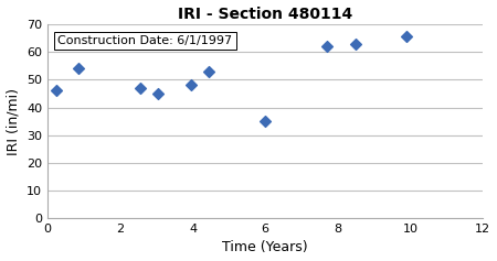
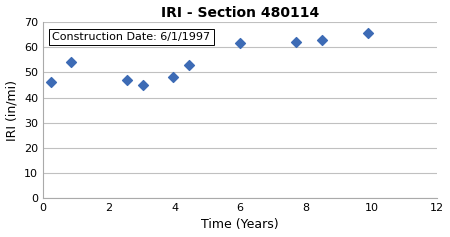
6: 35.0 -> 61.5
